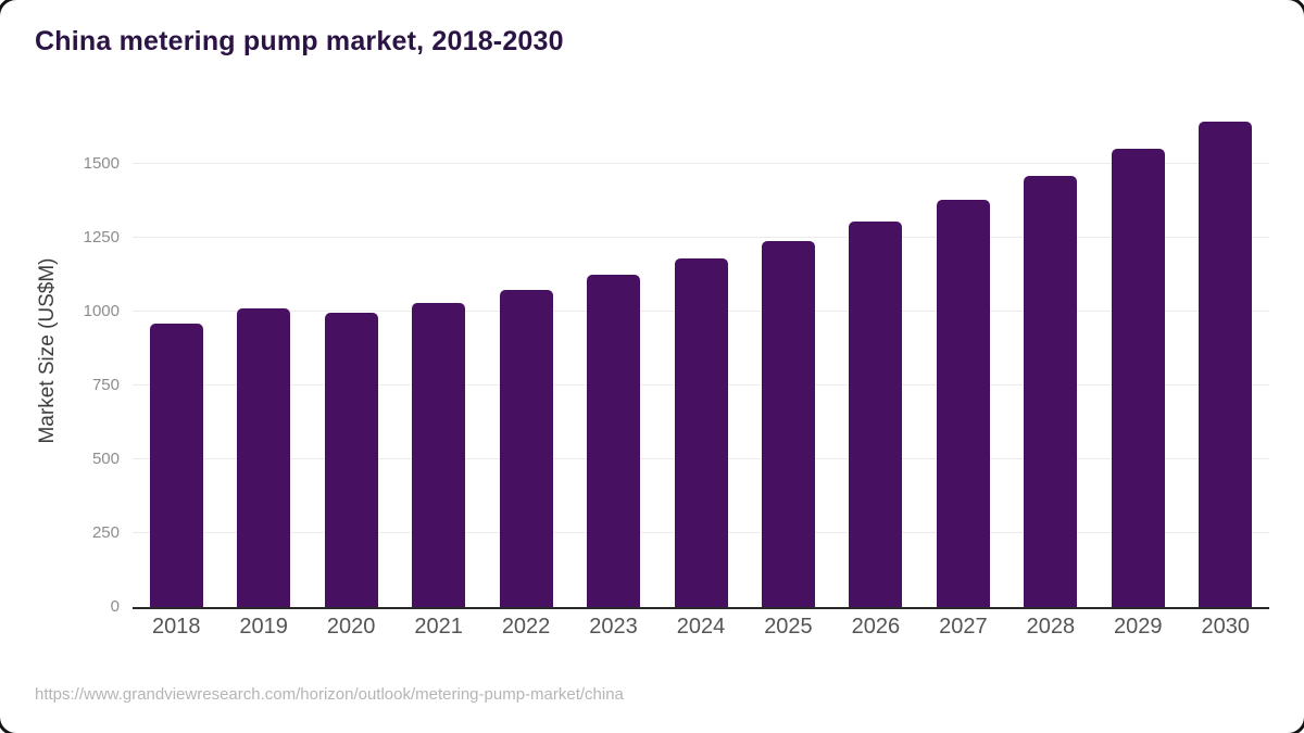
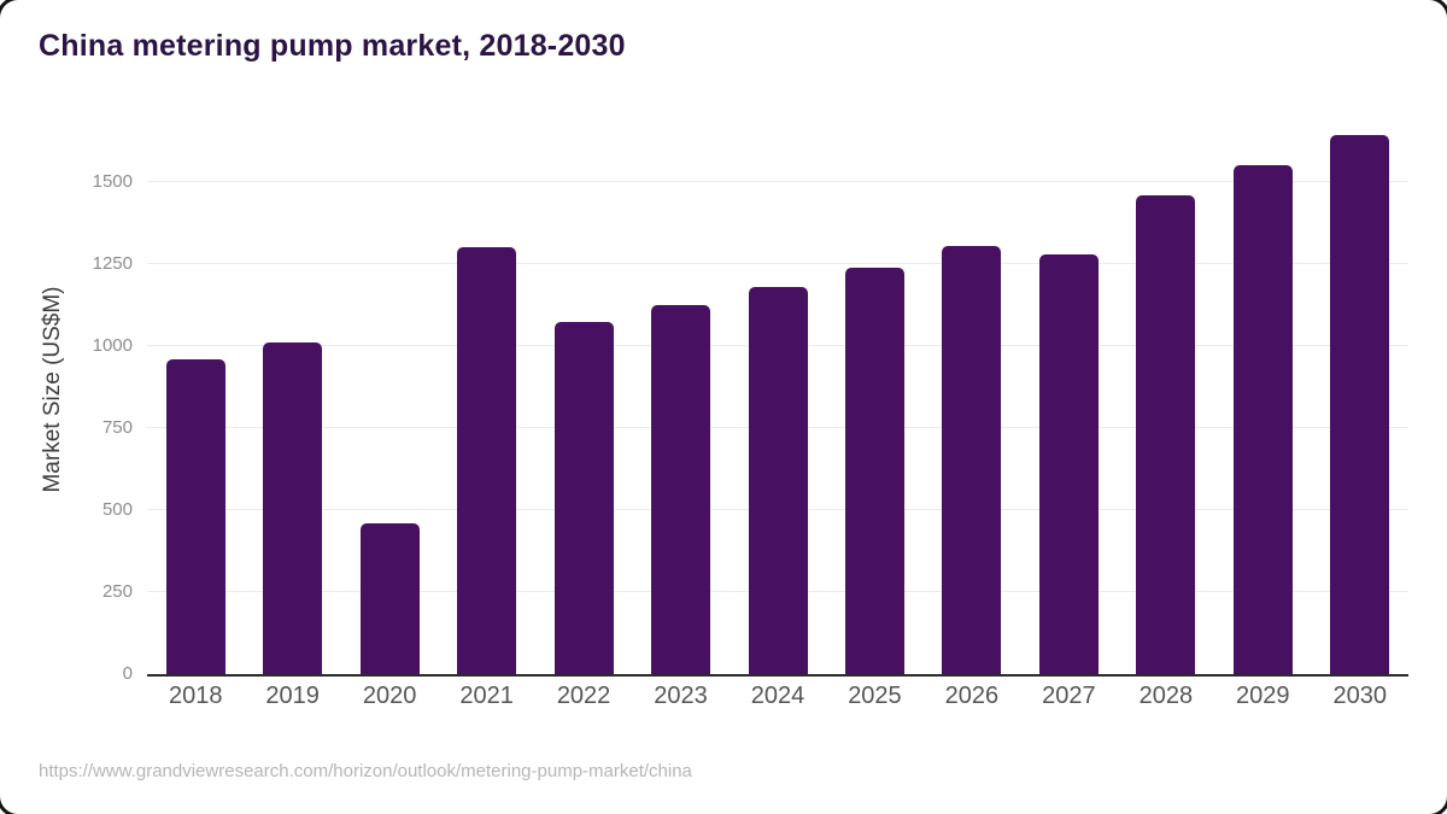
2020: 1000 -> 460
2021: 1030 -> 1300
2027: 1380 -> 1280
